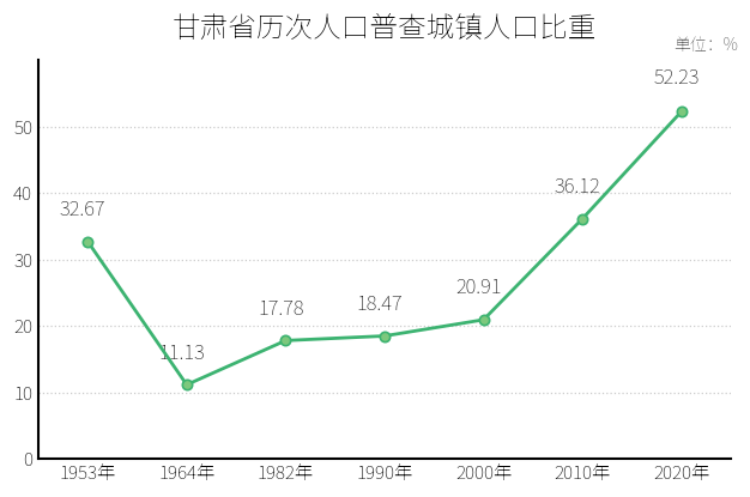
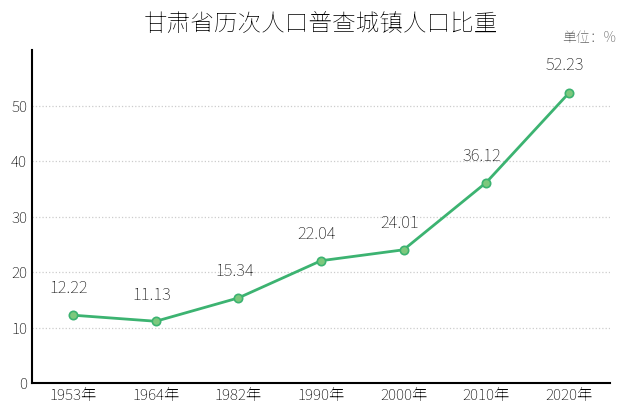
1953年: 32.67 -> 12.22
1982年: 17.78 -> 15.34
1990年: 18.47 -> 22.04
2000年: 20.91 -> 24.01
